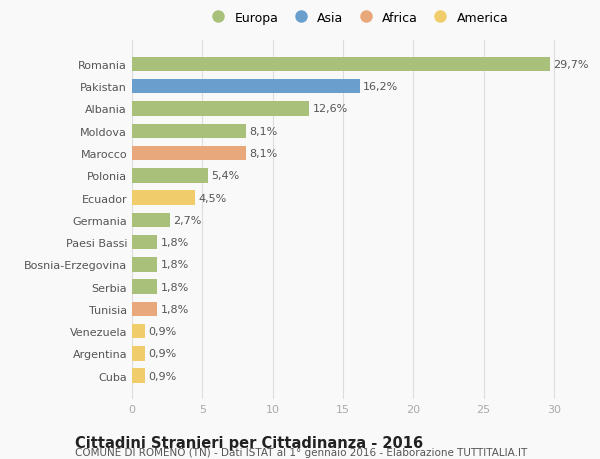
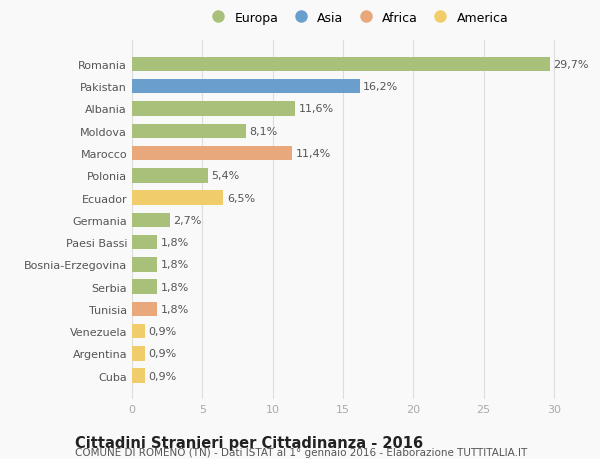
Albania: 12,6% -> 11,6%
Marocco: 8,1% -> 11,4%
Ecuador: 4,5% -> 6,5%
